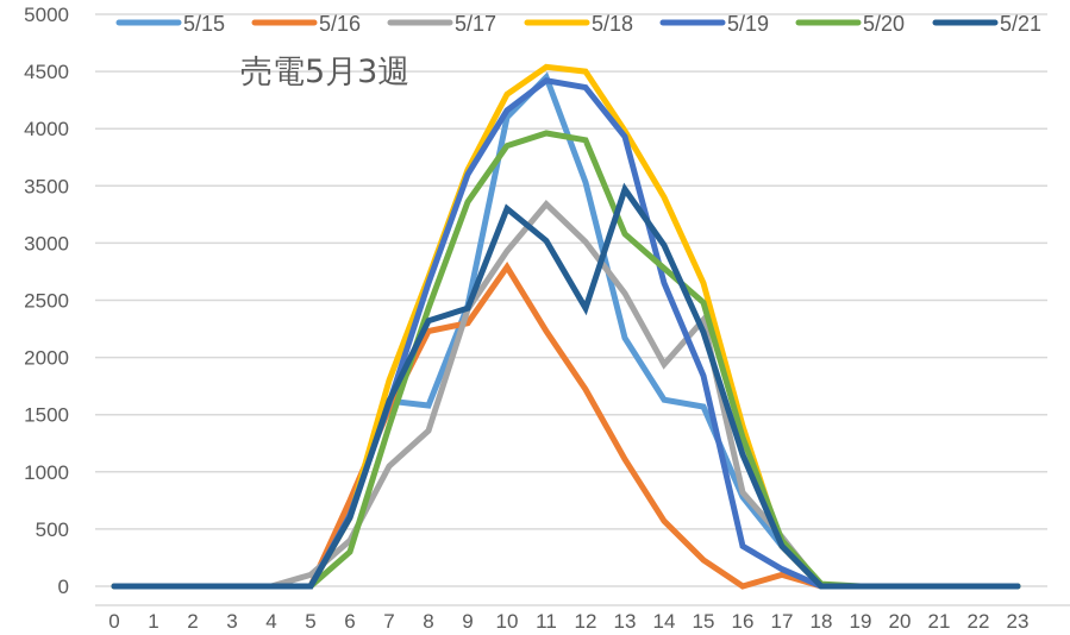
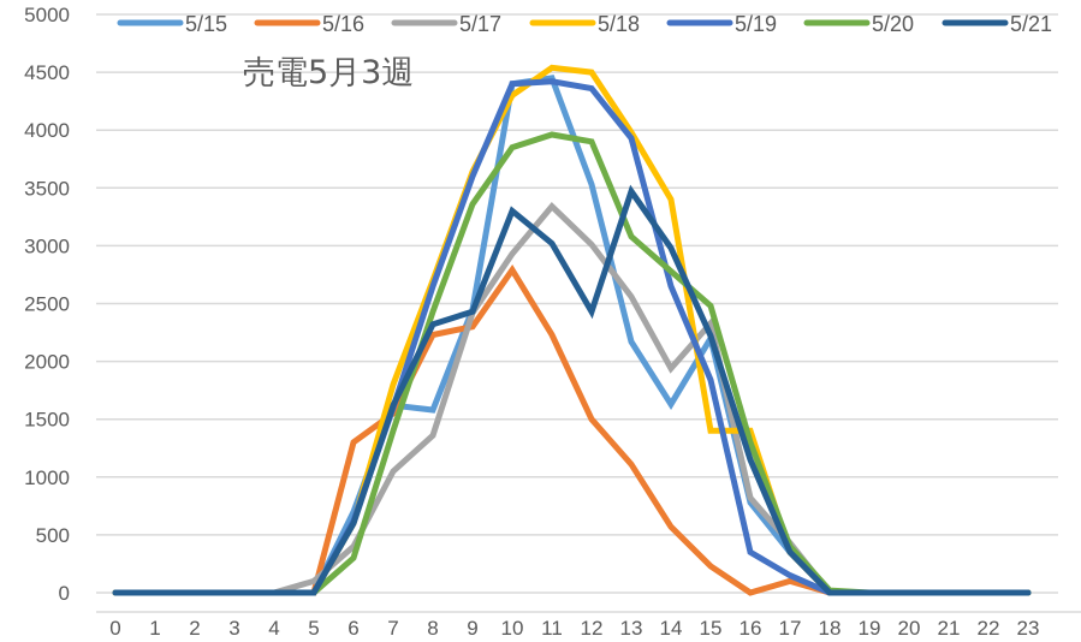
5/16/6: 800 -> 1300
5/15/10: 4100 -> 4400
5/19/10: 4200 -> 4400
5/16/12: 1700 -> 1500
5/15/15: 1600 -> 2200
5/18/15: 2600 -> 1400
